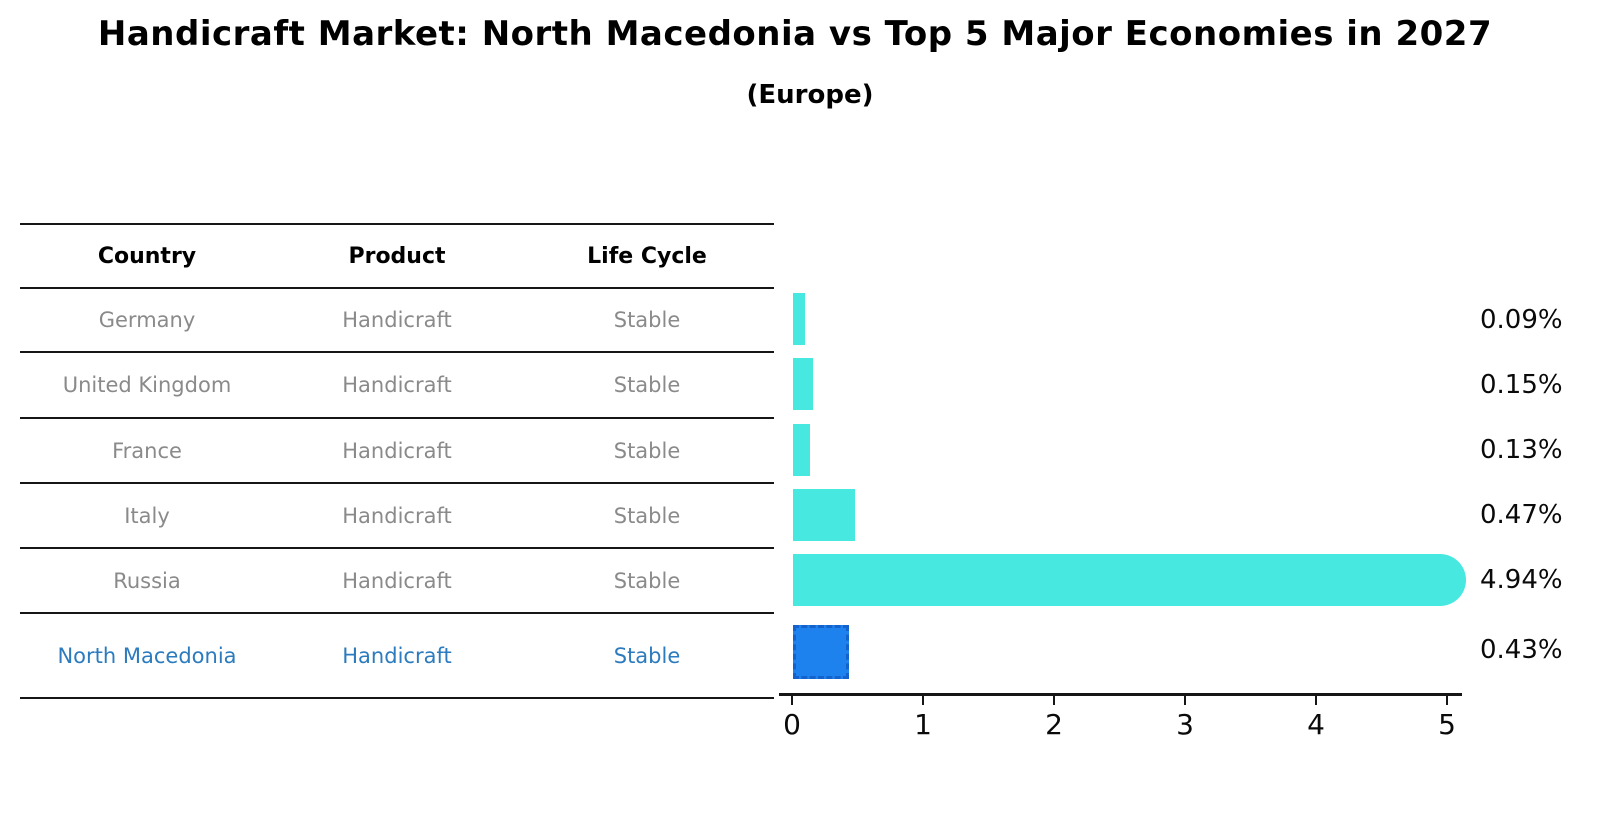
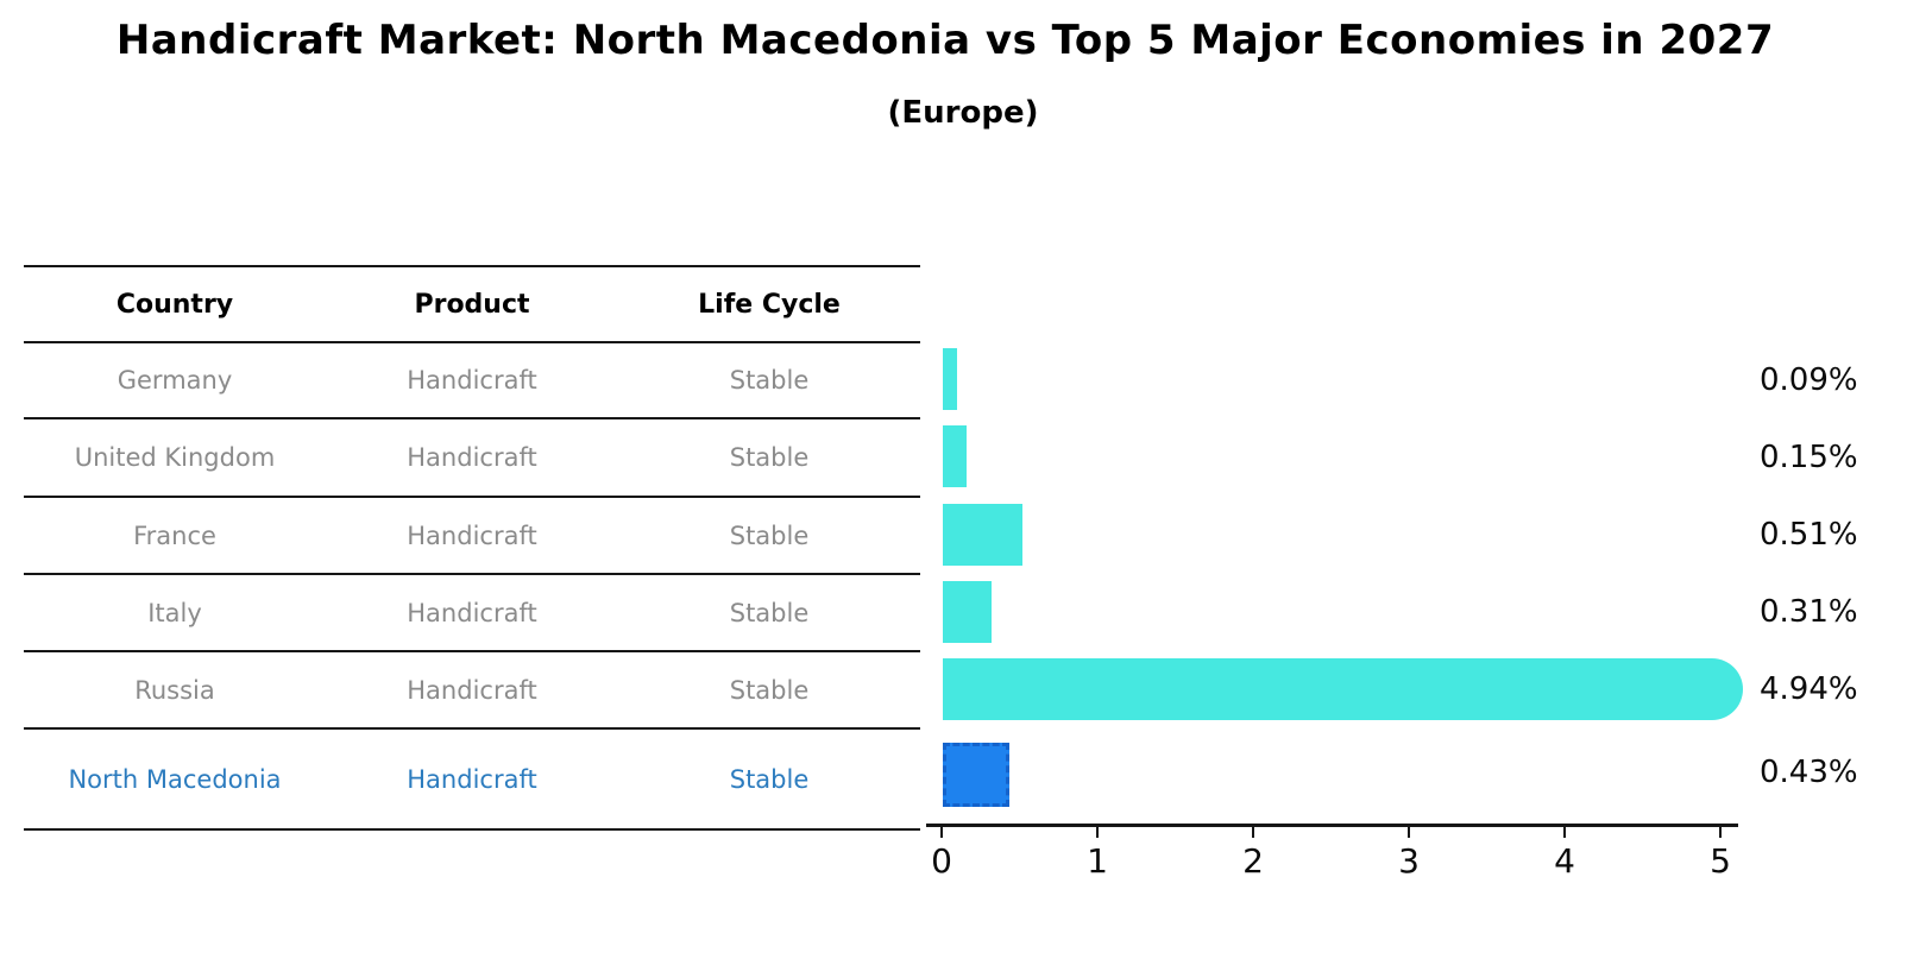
France: 0.13% -> 0.51%
Italy: 0.47% -> 0.31%
